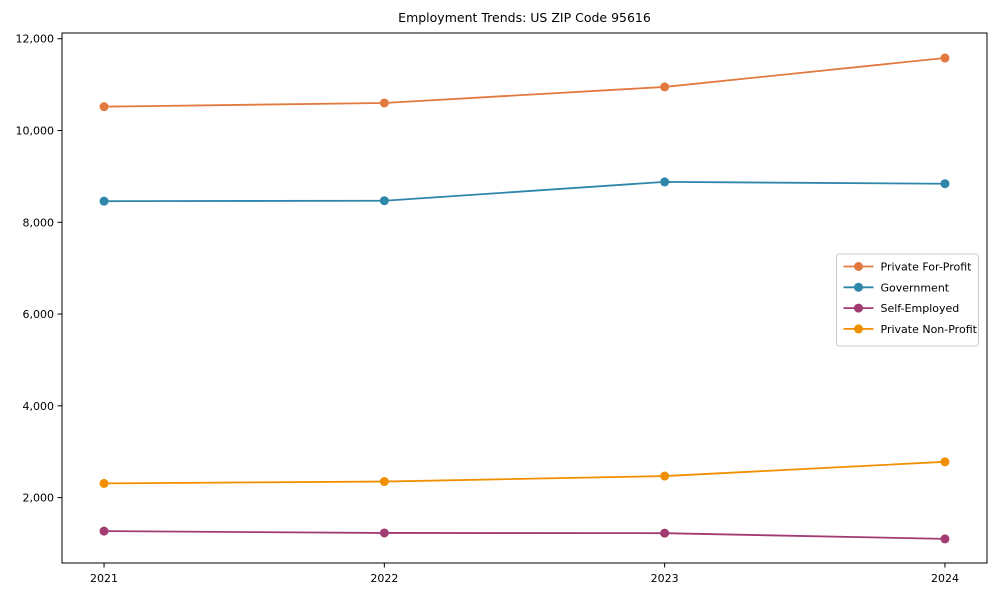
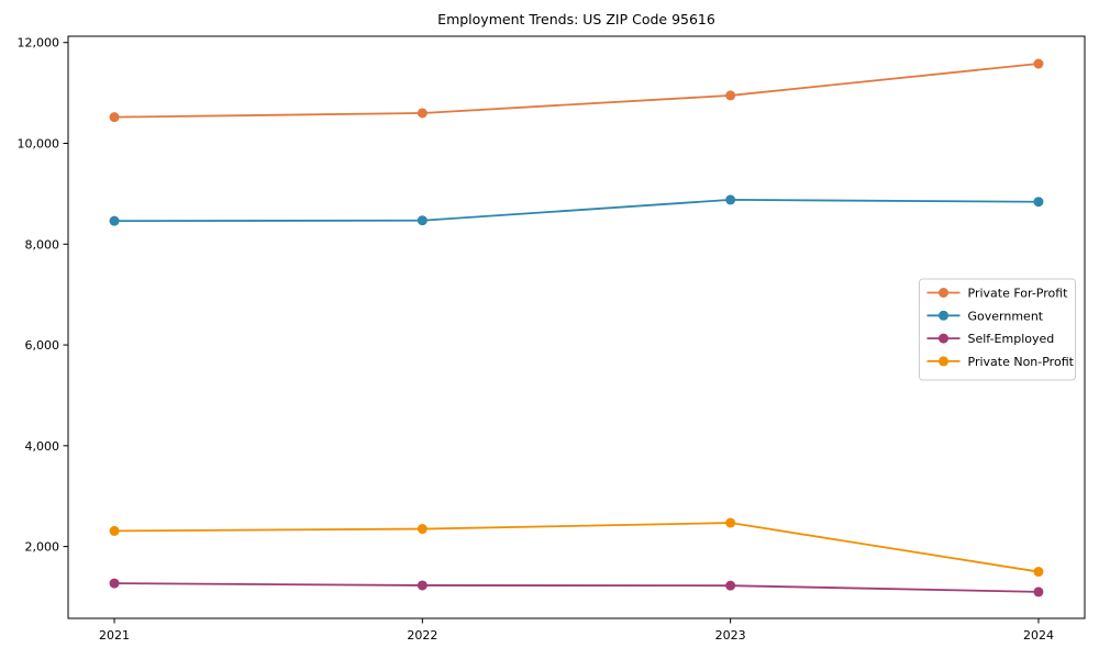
Private Non-Profit/2024: 2800 -> 1500
